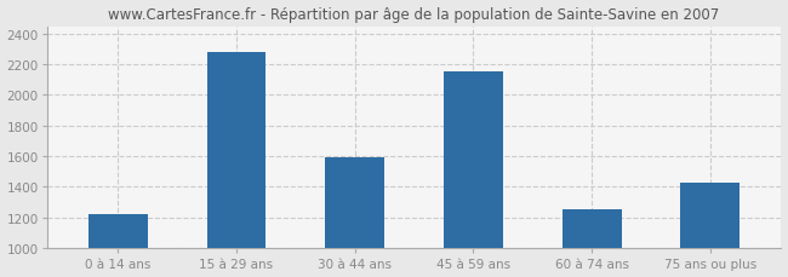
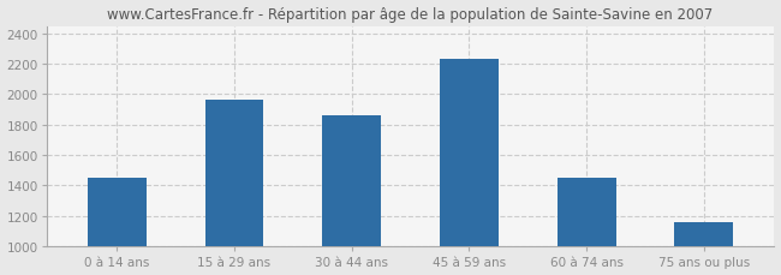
0 à 14 ans: 1220 -> 1450
15 à 29 ans: 2280 -> 1960
30 à 44 ans: 1590 -> 1860
45 à 59 ans: 2150 -> 2230
60 à 74 ans: 1250 -> 1450
75 ans ou plus: 1430 -> 1160
